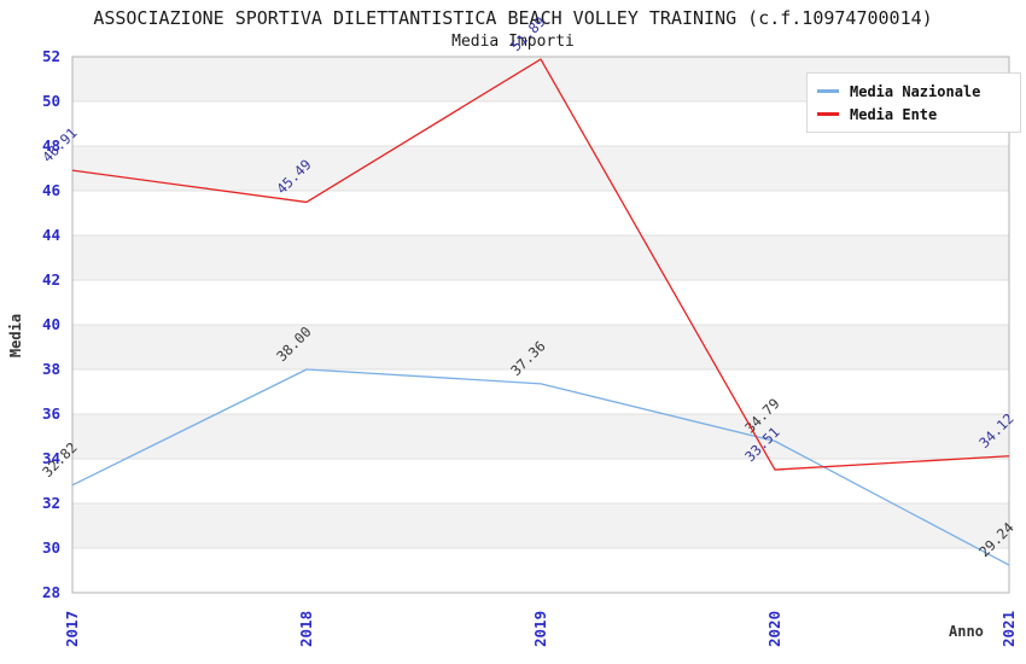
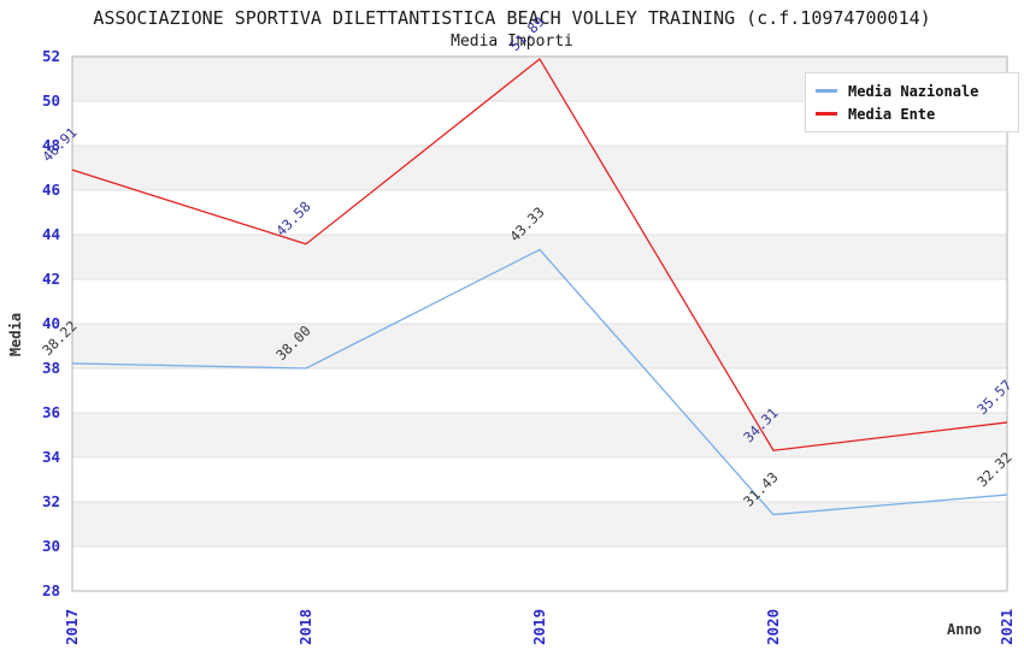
Media Nazionale/2017: 32.82 -> 38.22
Media Ente/2018: 45.49 -> 43.58
Media Nazionale/2019: 37.36 -> 43.33
Media Nazionale/2020: 34.79 -> 31.43
Media Ente/2020: 33.51 -> 34.31
Media Nazionale/2021: 29.24 -> 32.32
Media Ente/2021: 34.12 -> 35.57
